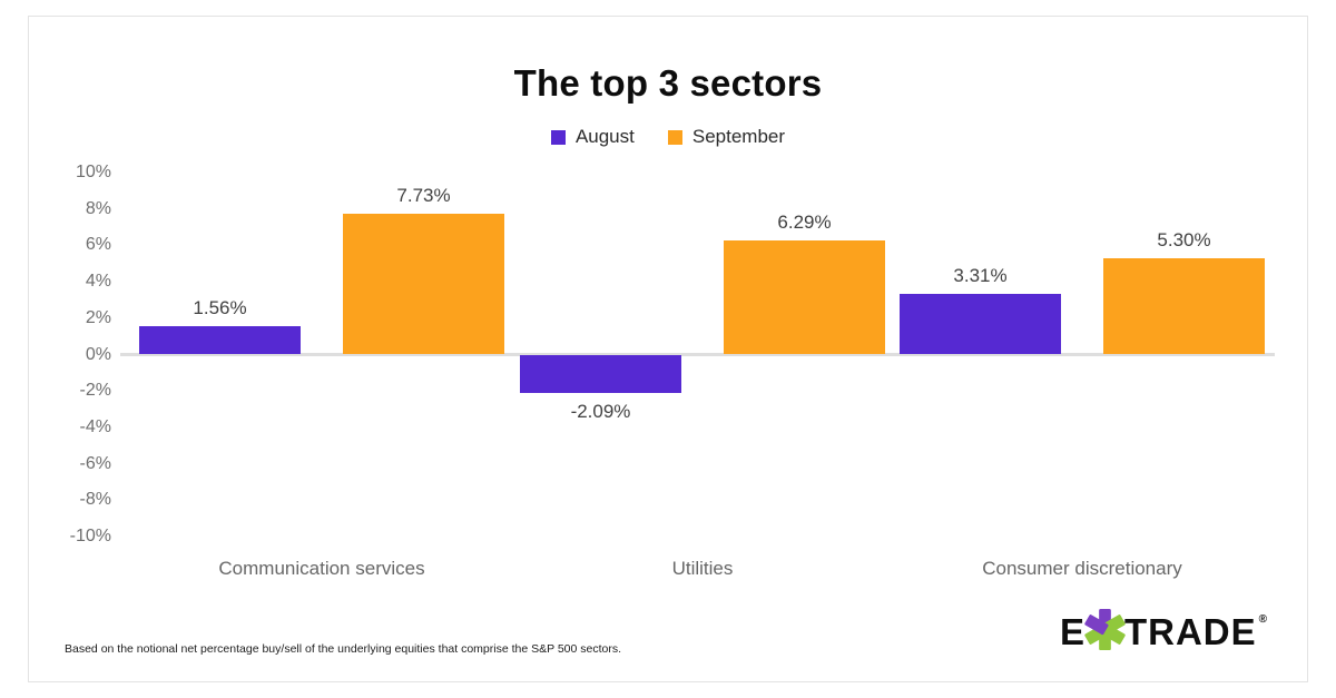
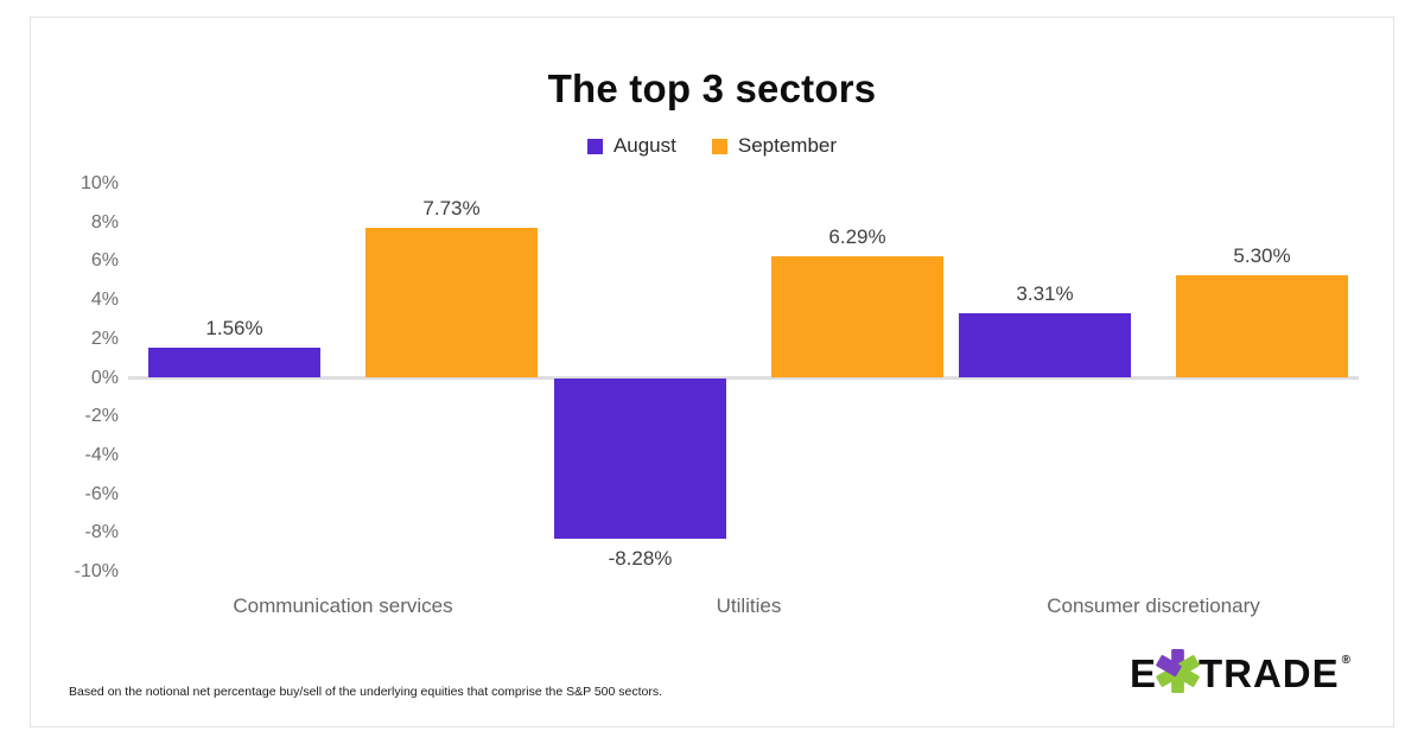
August/Utilities: -2.09% -> -8.28%
